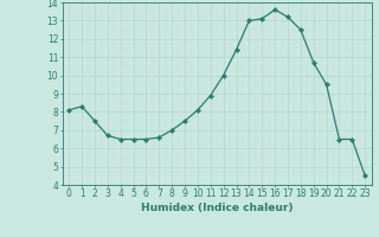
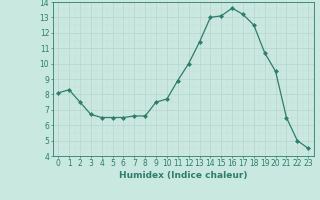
8: 7.0 -> 6.6
10: 8.1 -> 7.7
22: 6.5 -> 5.0
